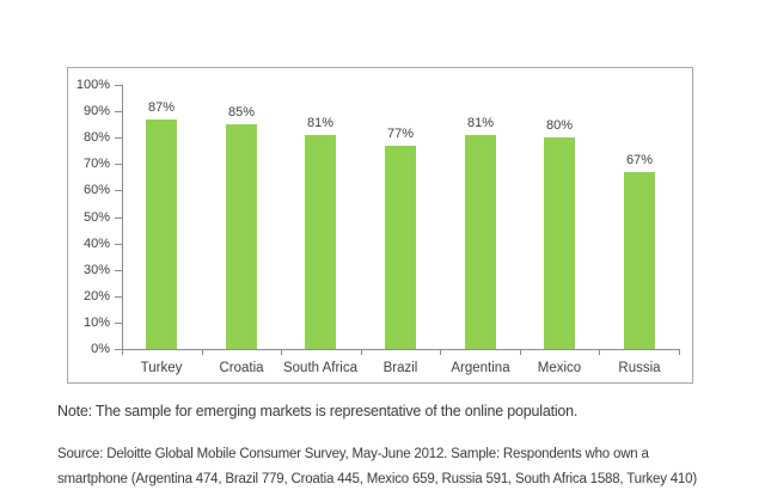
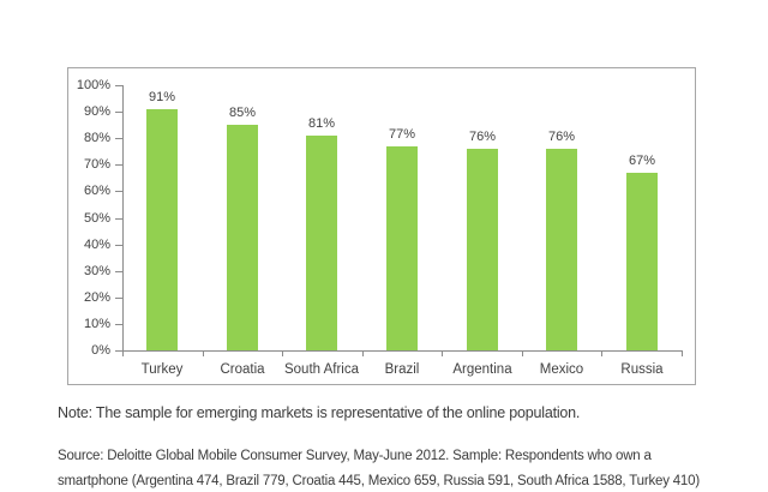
Turkey: 87% -> 91%
Argentina: 81% -> 76%
Mexico: 80% -> 76%
